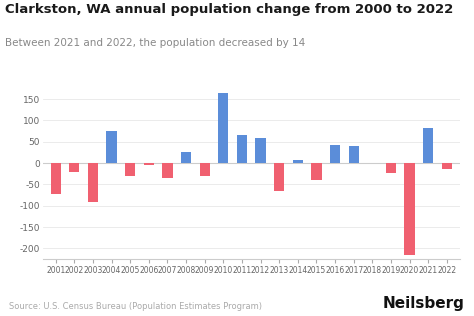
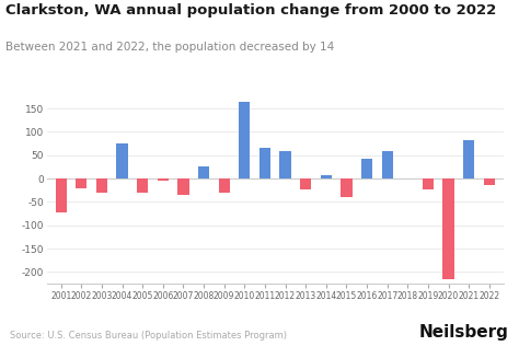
2003: -90 -> -30
2013: -65 -> -22
2017: 40 -> 60
